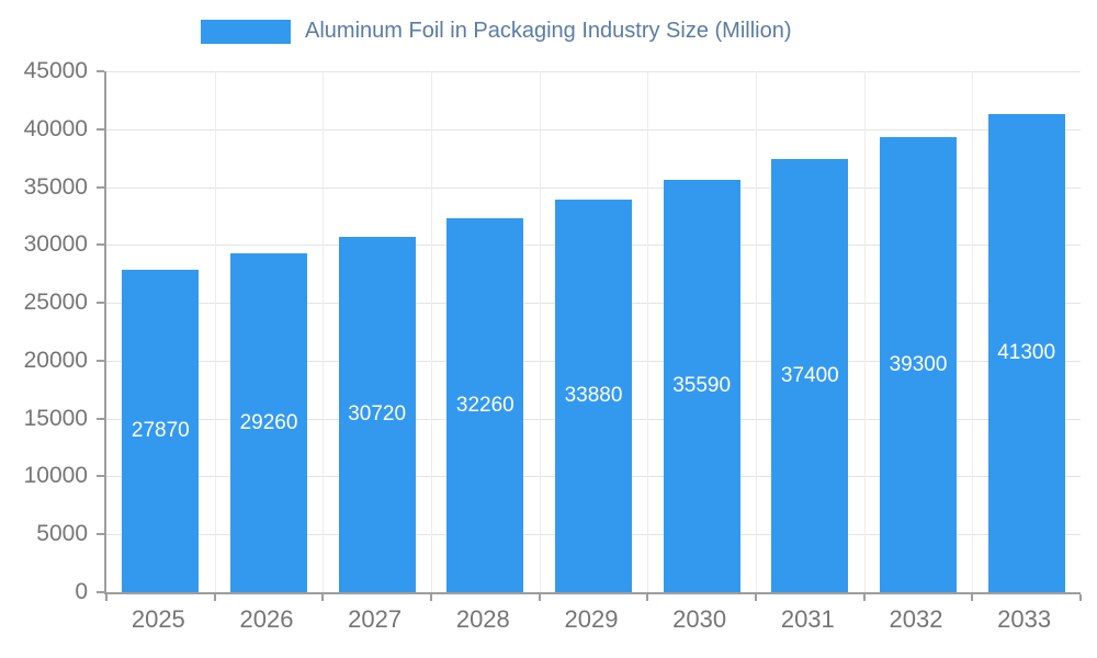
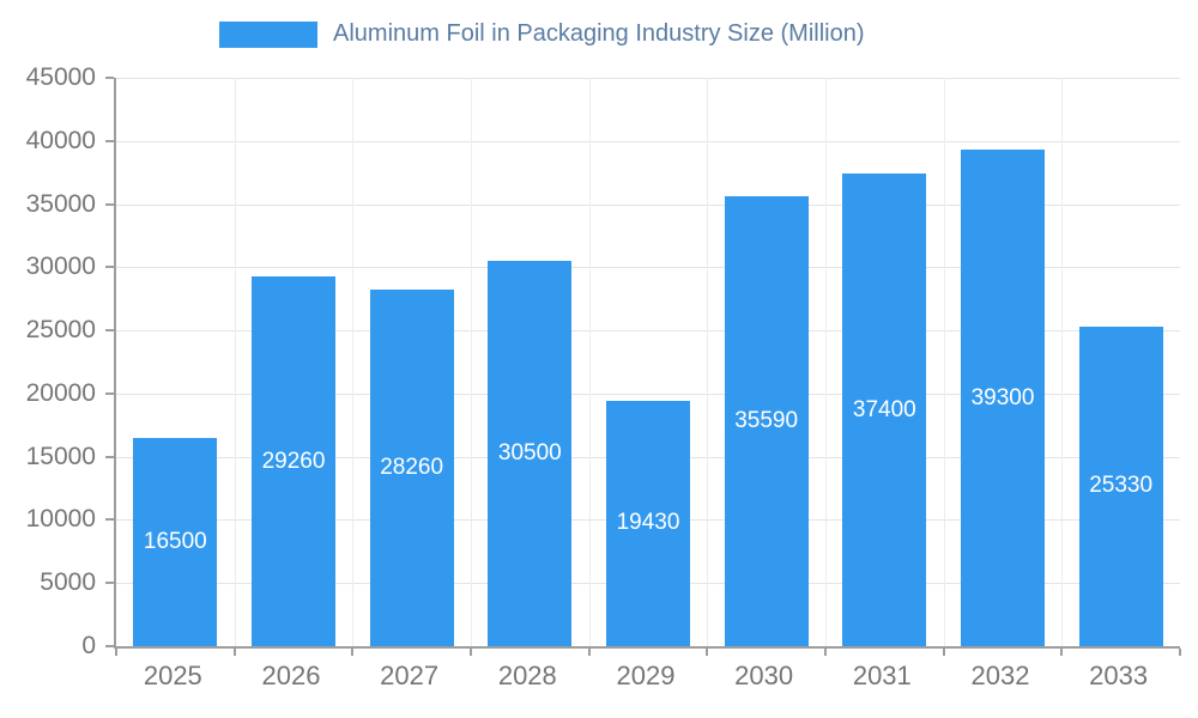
2025: 27870 -> 16500
2027: 30720 -> 28260
2028: 32260 -> 30500
2029: 33880 -> 19430
2033: 41300 -> 25330
